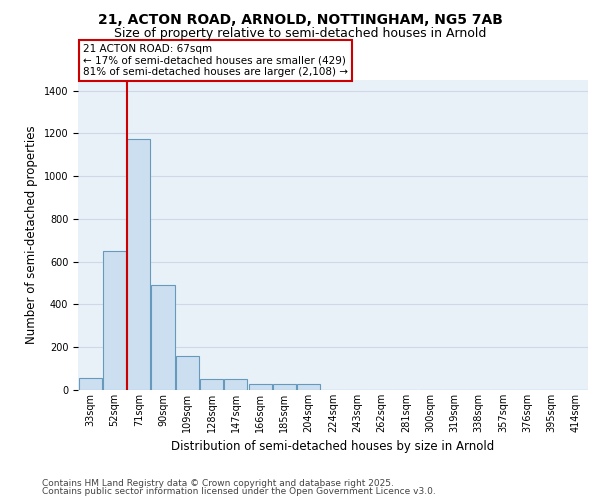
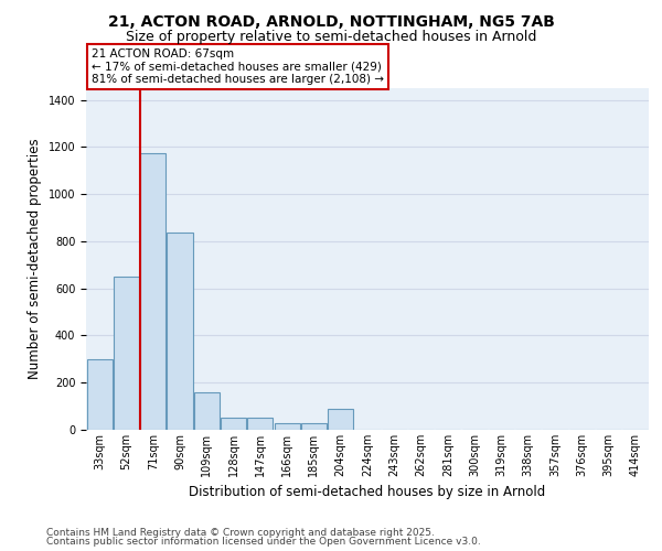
33sqm: 55 -> 300
90sqm: 490 -> 835
204sqm: 30 -> 90
